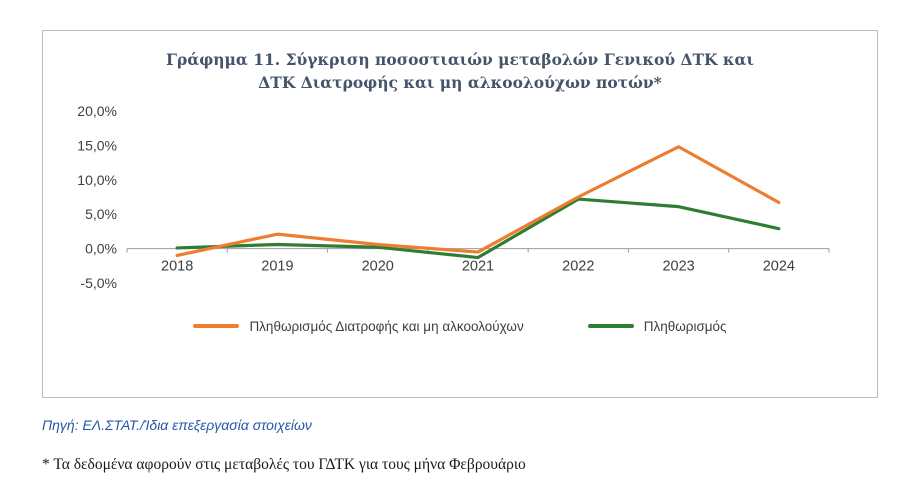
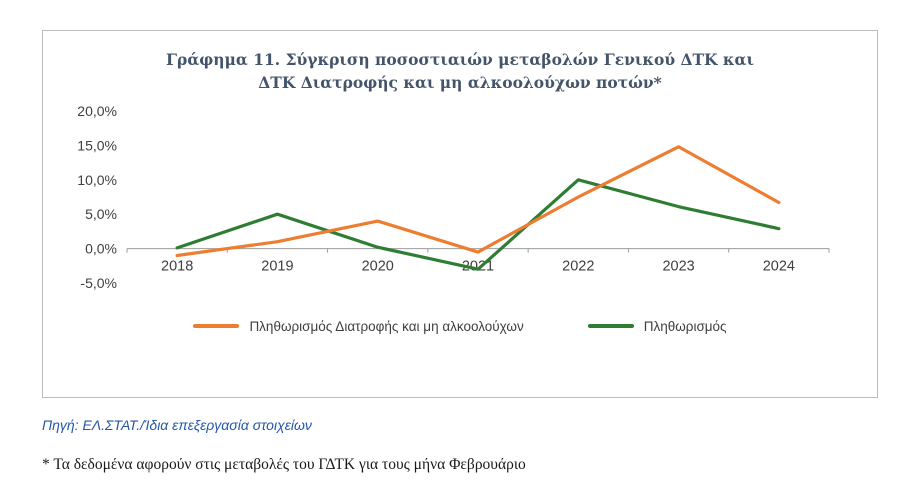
Πληθωρισμός Διατροφής και μη αλκοολούχων/2019: 2% -> 1%
Πληθωρισμός/2019: 1% -> 5%
Πληθωρισμός Διατροφής και μη αλκοολούχων/2020: 1% -> 4%
Πληθωρισμός/2021: -1% -> -3%
Πληθωρισμός/2022: 7% -> 10%
